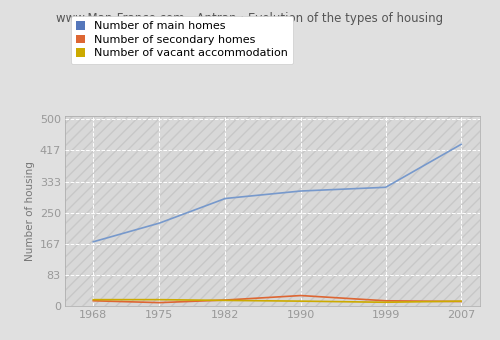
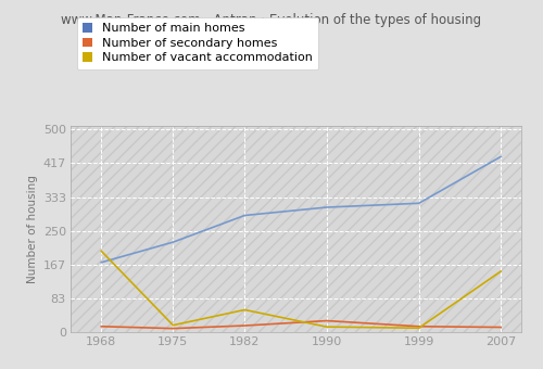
Number of vacant accommodation/1968: 17 -> 200
Number of vacant accommodation/1982: 15 -> 55
Number of vacant accommodation/2007: 13 -> 150
